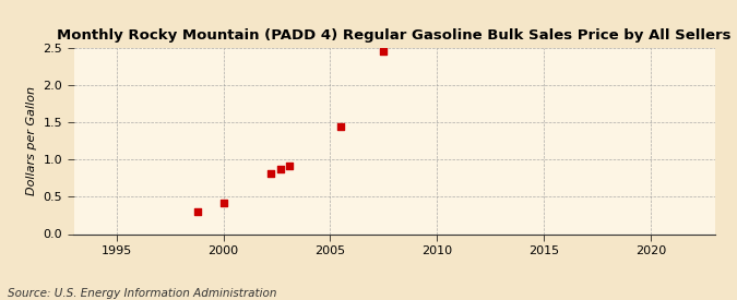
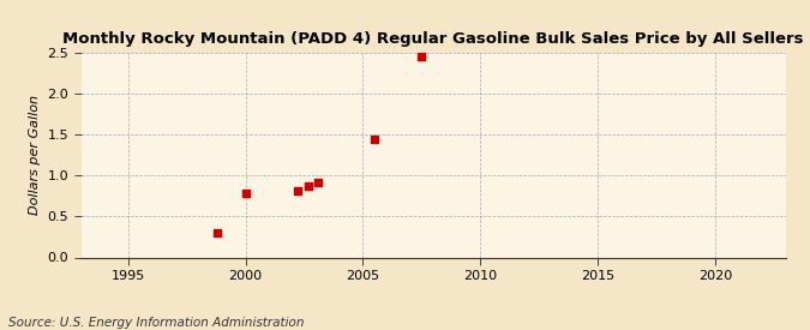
2000: 0.42 -> 0.78
